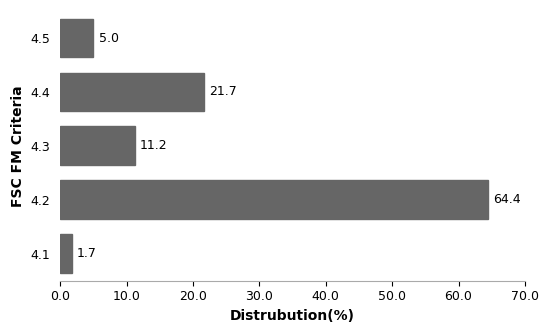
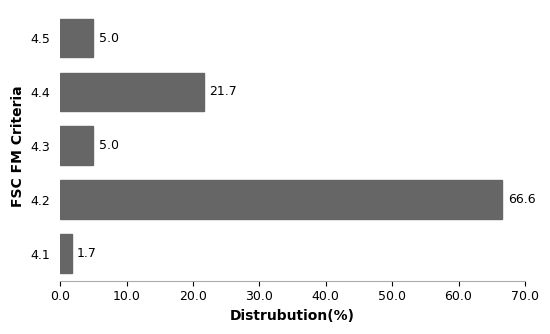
4.3: 11.2 -> 5.0
4.2: 64.4 -> 66.6
